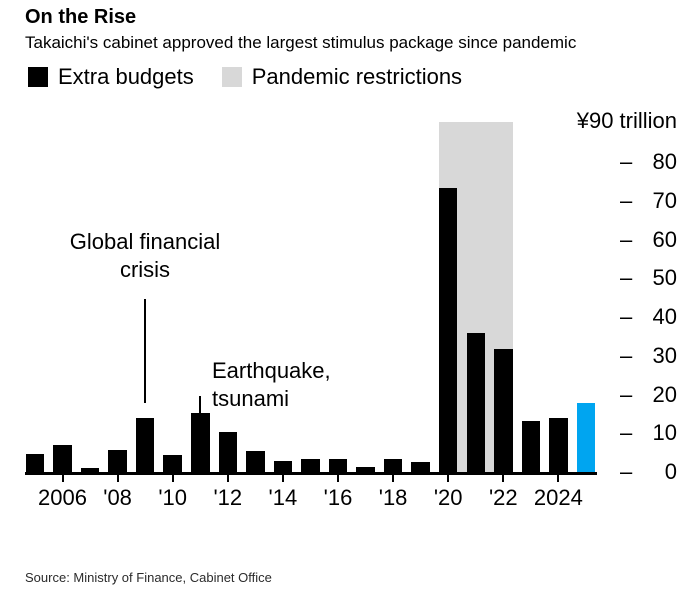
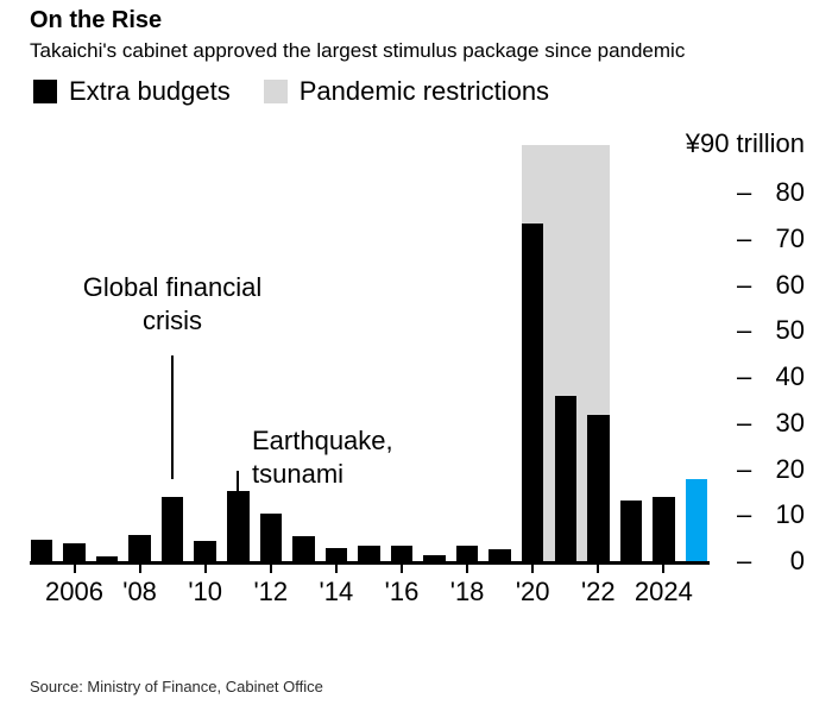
2006: 7 -> 4
